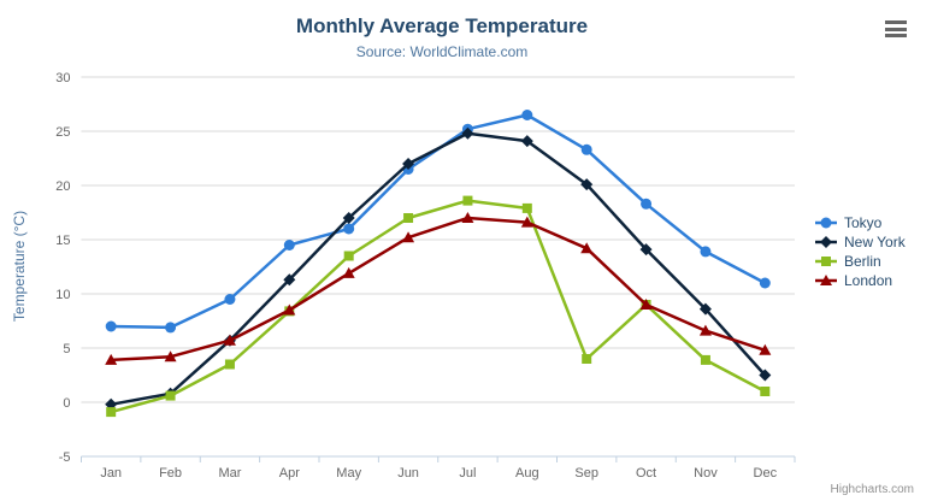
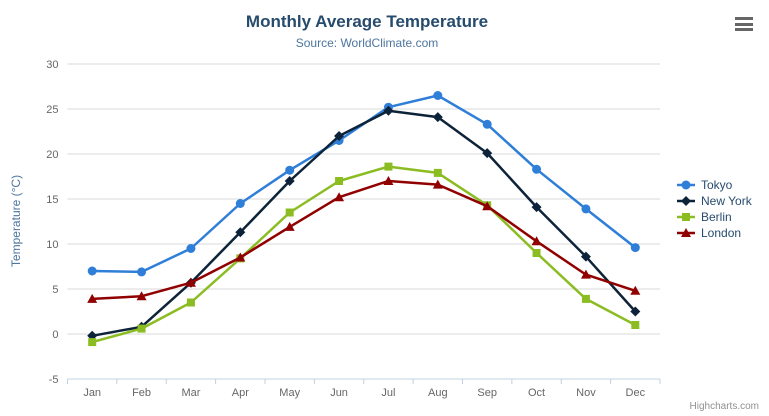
Tokyo/May: 16 -> 18
Berlin/Sep: 4 -> 14
London/Oct: 9 -> 10
Tokyo/Dec: 11 -> 10
